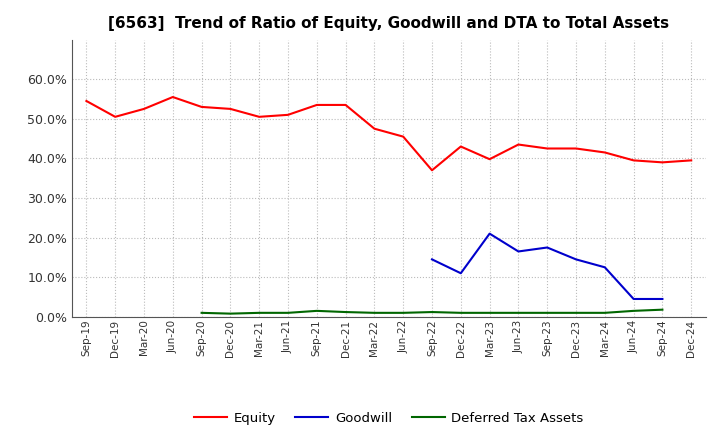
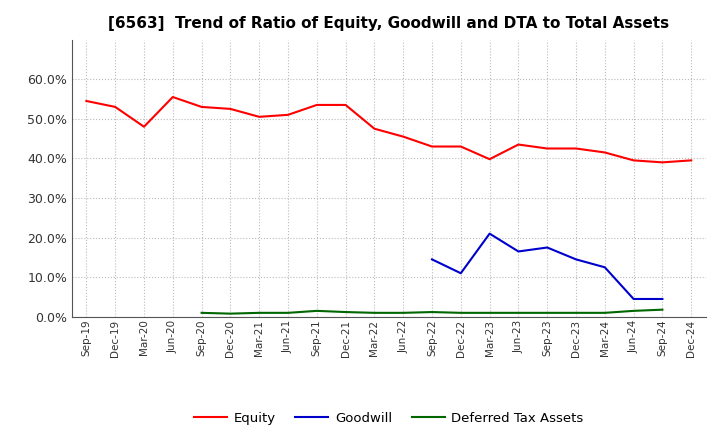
Equity/Dec-19: 50.5% -> 53.0%
Equity/Mar-20: 52.5% -> 48.0%
Equity/Sep-22: 37.0% -> 43.0%
